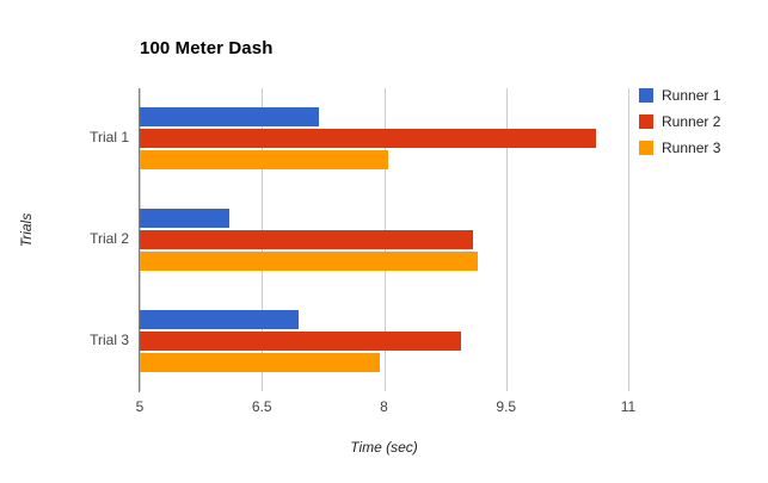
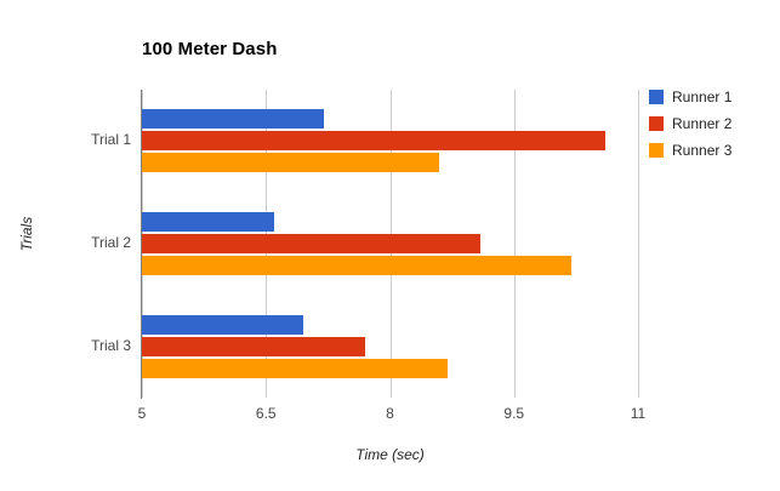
Runner 3/Trial 1: 8.1 -> 8.6
Runner 1/Trial 2: 6.1 -> 6.6
Runner 3/Trial 2: 9.2 -> 10.2
Runner 2/Trial 3: 8.9 -> 7.7
Runner 3/Trial 3: 8.0 -> 8.7
